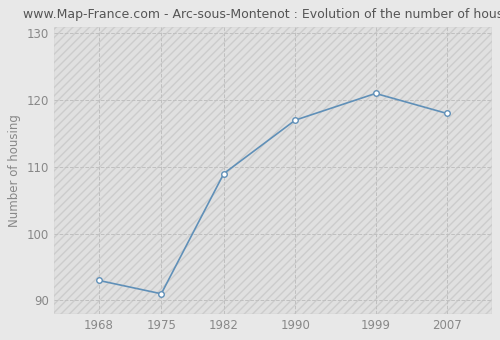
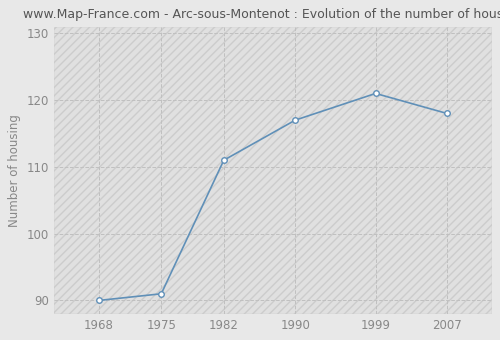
1968: 93 -> 90
1982: 109 -> 111
